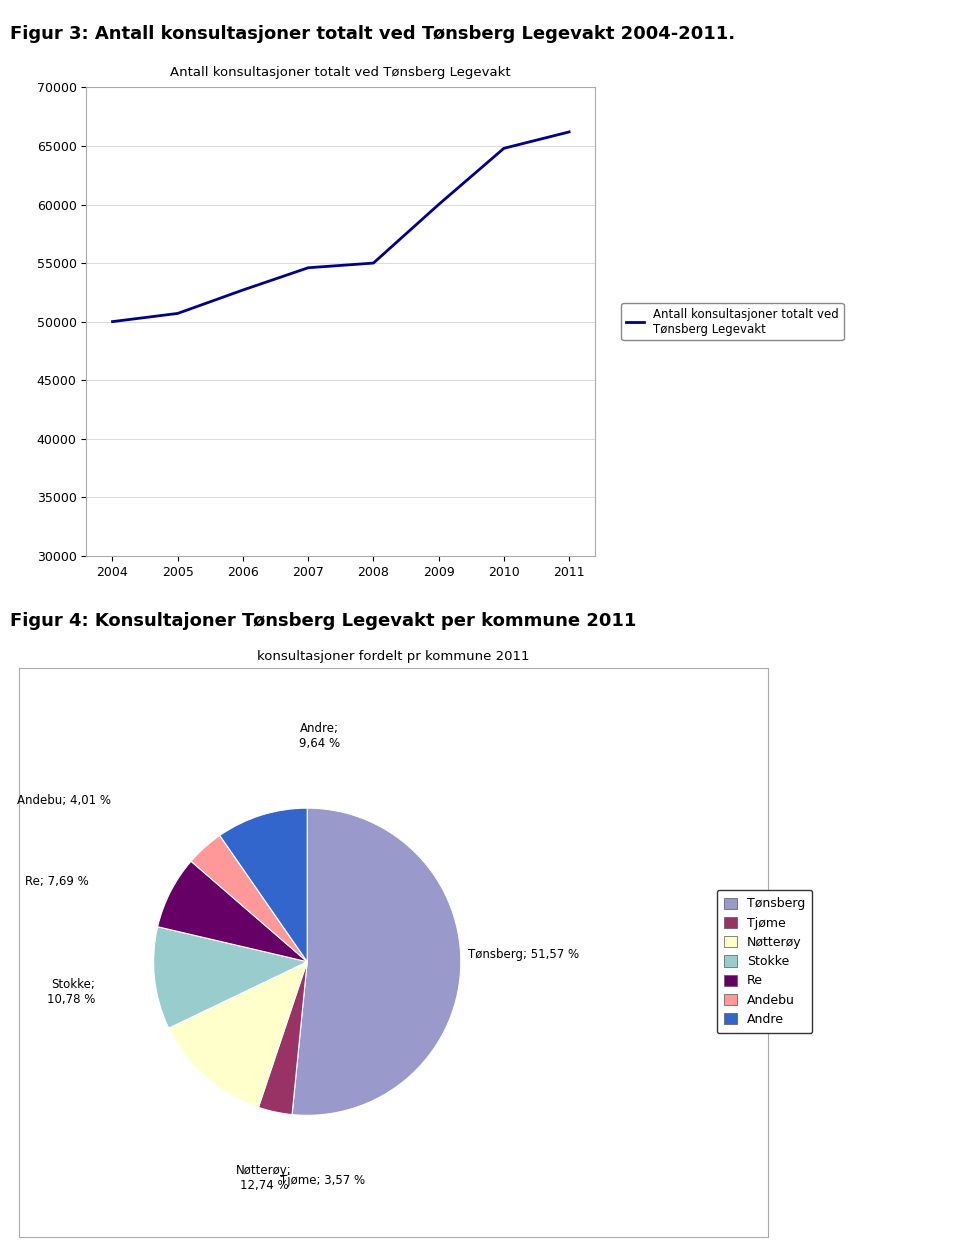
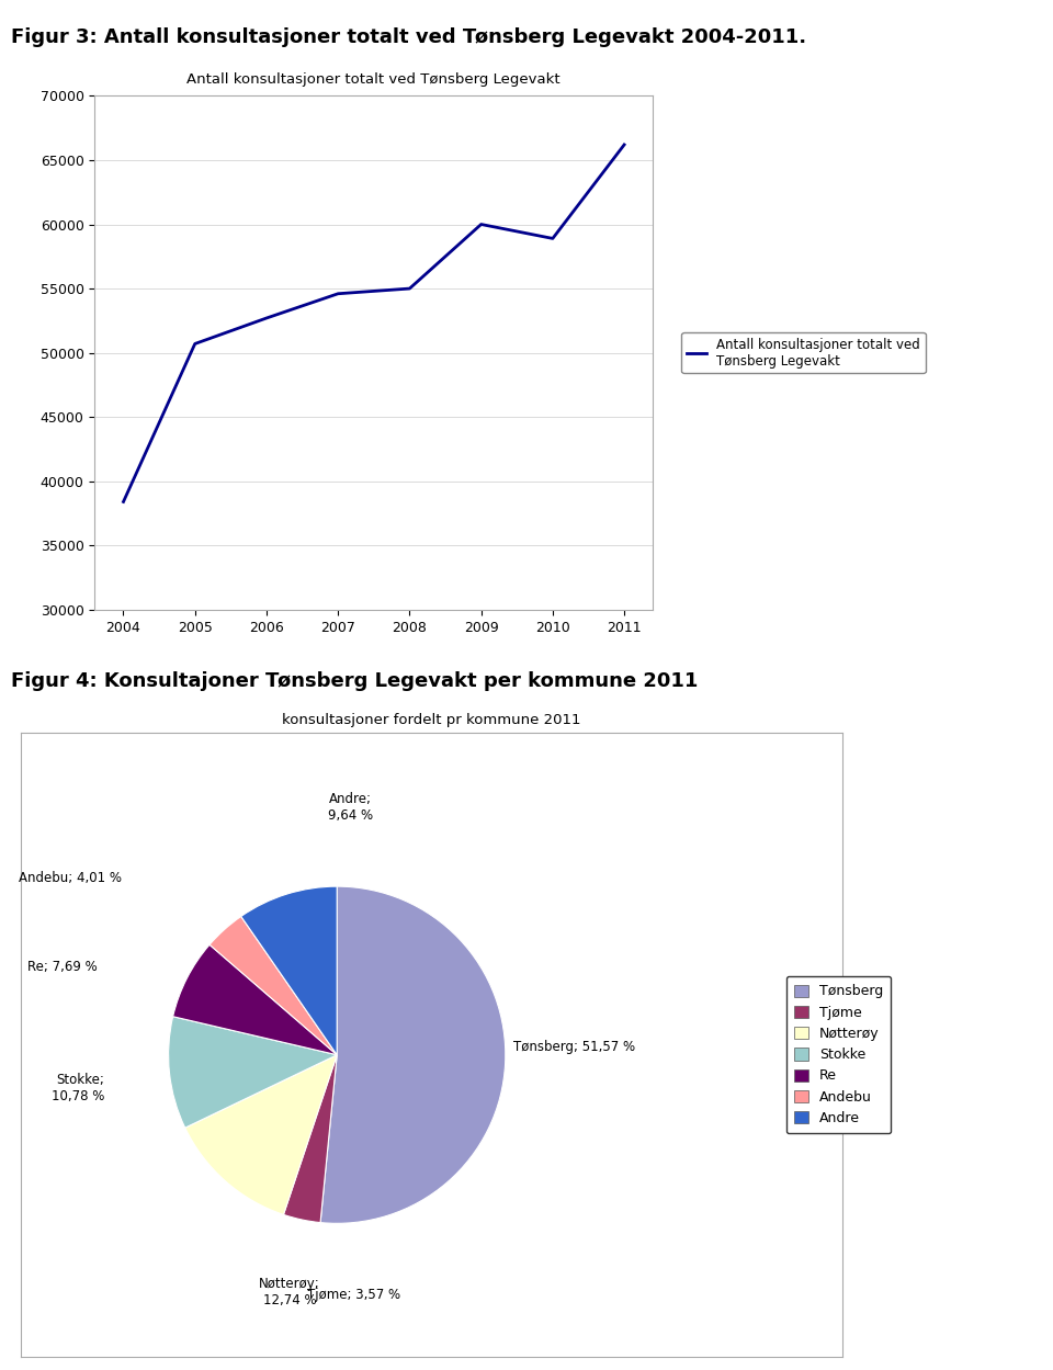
2004: 50000 -> 38400
2010: 64800 -> 58900
